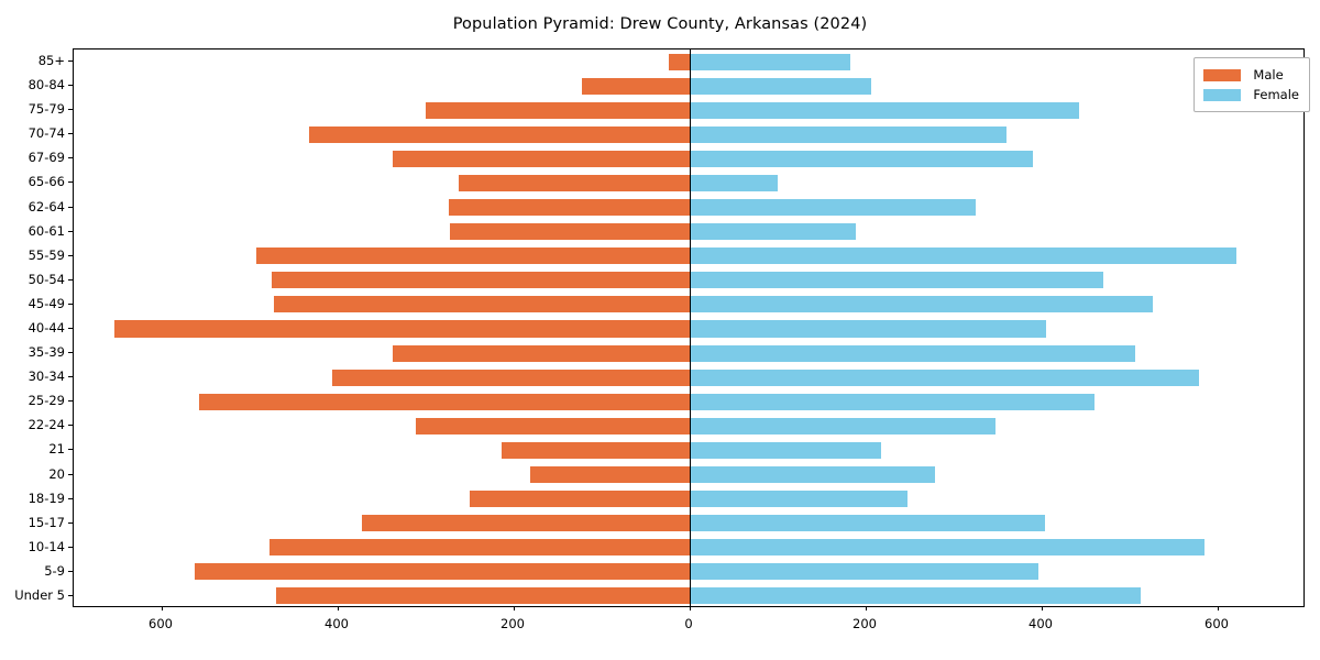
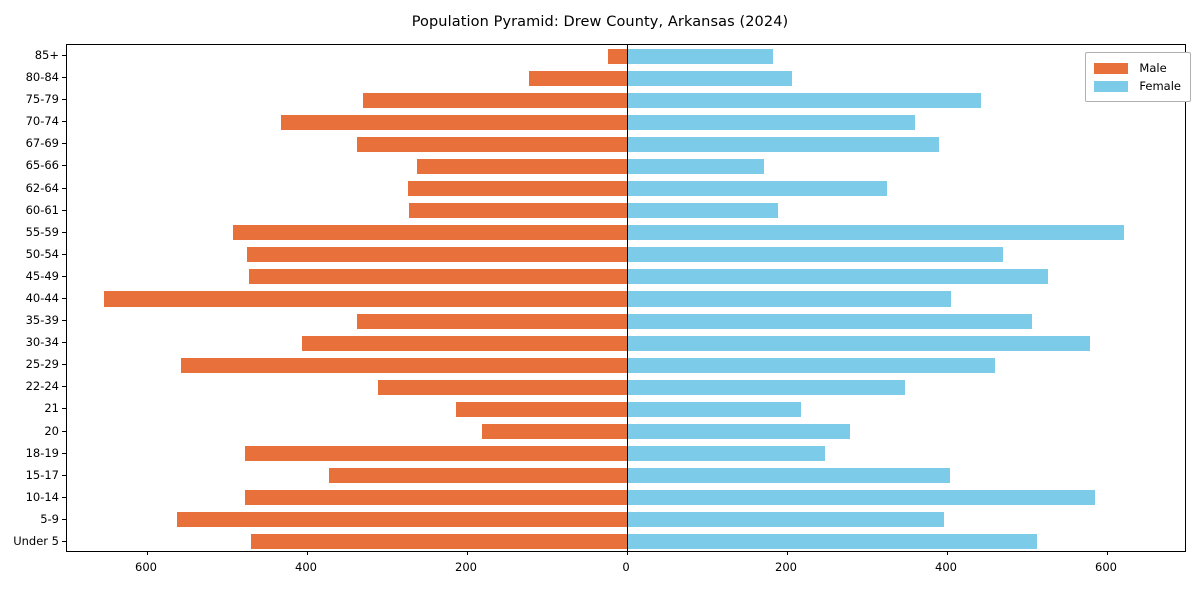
Male/75-79: 300 -> 330
Female/65-66: 100 -> 170
Male/18-19: 250 -> 480
